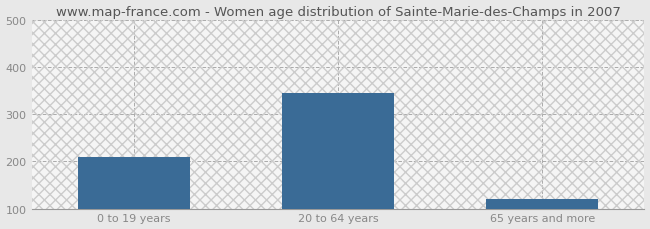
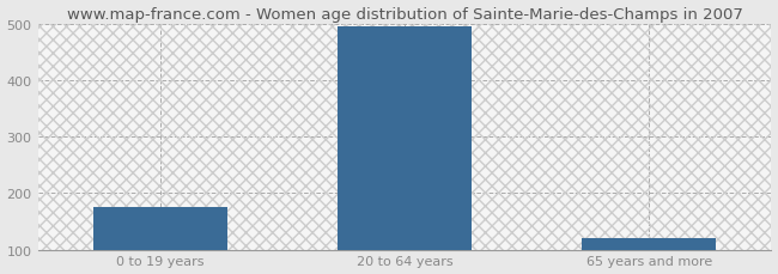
0 to 19 years: 210 -> 175
20 to 64 years: 345 -> 495
